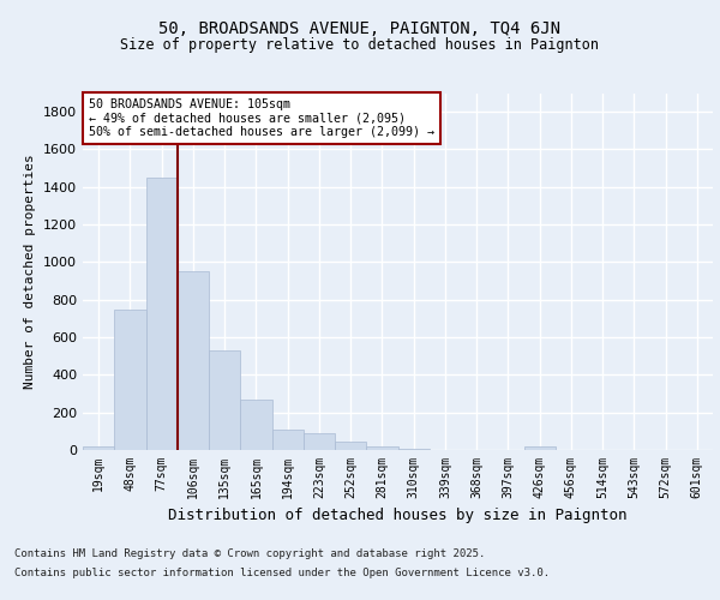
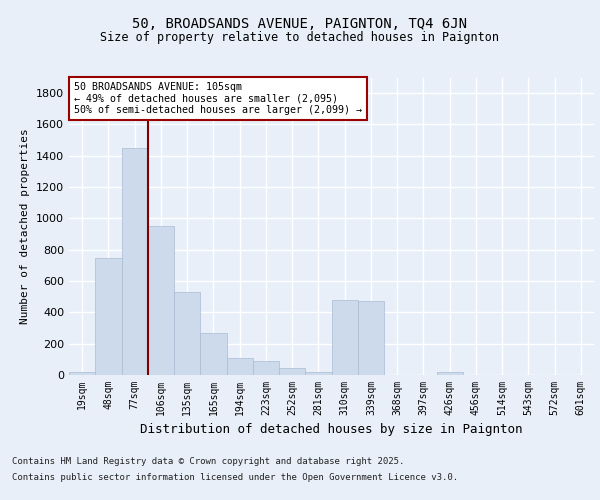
310sqm: 0 -> 480
339sqm: 0 -> 470
